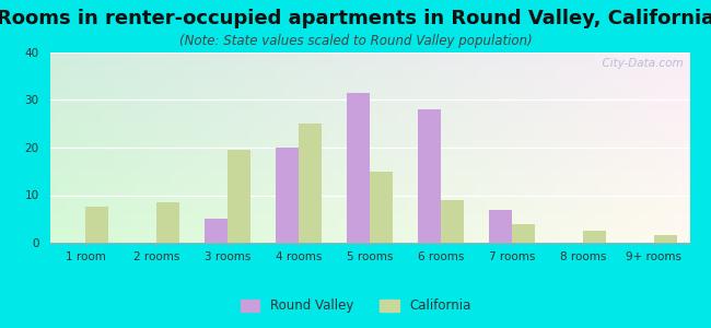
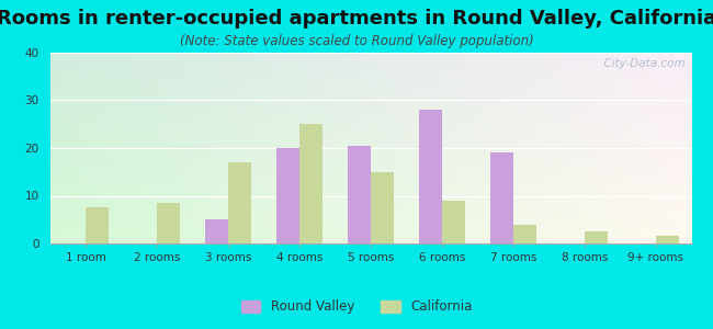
California/3 rooms: 19.5 -> 17.0
Round Valley/5 rooms: 31.5 -> 20.5
Round Valley/7 rooms: 7.0 -> 19.0
